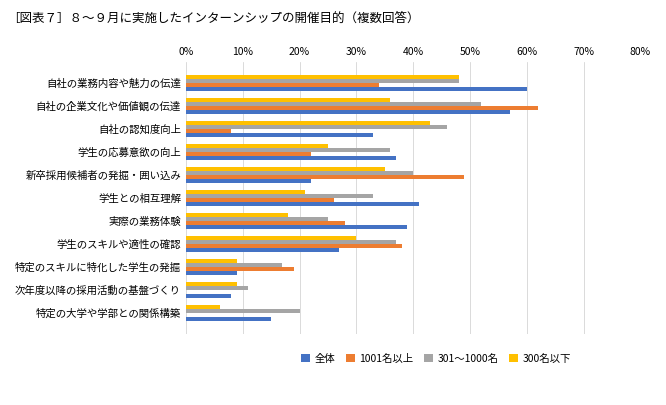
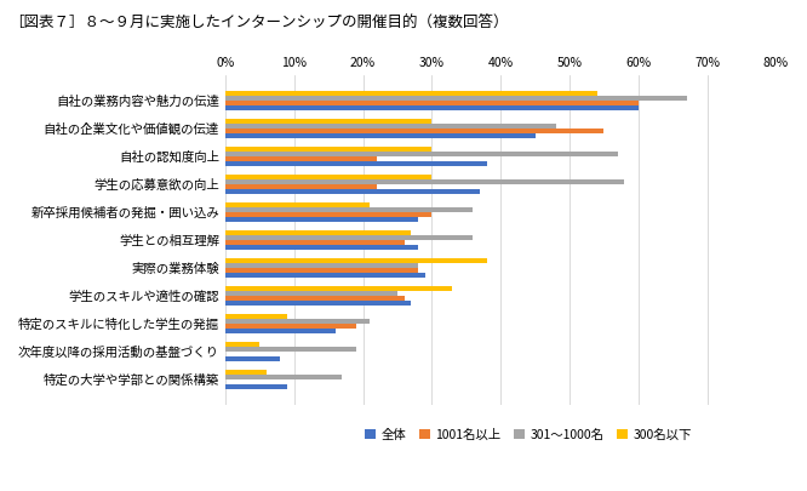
300名以下/自社の業務内容や魅力の伝達: 48% -> 54%
301〜1000名/自社の業務内容や魅力の伝達: 48% -> 67%
1001名以上/自社の業務内容や魅力の伝達: 34% -> 60%
300名以下/自社の企業文化や価値観の伝達: 36% -> 30%
301〜1000名/自社の企業文化や価値観の伝達: 52% -> 48%
1001名以上/自社の企業文化や価値観の伝達: 62% -> 55%
全体/自社の企業文化や価値観の伝達: 57% -> 45%
300名以下/自社の認知度向上: 43% -> 30%
301〜1000名/自社の認知度向上: 46% -> 57%
1001名以上/自社の認知度向上: 8% -> 22%
全体/自社の認知度向上: 33% -> 38%
300名以下/学生の応募意欲の向上: 25% -> 30%
301〜1000名/学生の応募意欲の向上: 36% -> 58%
300名以下/新卒採用候補者の発掘・囲い込み: 35% -> 21%
301〜1000名/新卒採用候補者の発掘・囲い込み: 40% -> 36%
1001名以上/新卒採用候補者の発掘・囲い込み: 49% -> 30%
全体/新卒採用候補者の発掘・囲い込み: 22% -> 28%
300名以下/学生との相互理解: 21% -> 27%
301〜1000名/学生との相互理解: 33% -> 36%
全体/学生との相互理解: 41% -> 28%
300名以下/実際の業務体験: 18% -> 38%
301〜1000名/実際の業務体験: 25% -> 28%
全体/実際の業務体験: 39% -> 29%
300名以下/学生のスキルや適性の確認: 30% -> 33%
301〜1000名/学生のスキルや適性の確認: 37% -> 25%
1001名以上/学生のスキルや適性の確認: 38% -> 26%
301〜1000名/特定のスキルに特化した学生の発掘: 17% -> 21%
全体/特定のスキルに特化した学生の発掘: 9% -> 16%
300名以下/次年度以降の採用活動の基盤づくり: 9% -> 5%
301〜1000名/次年度以降の採用活動の基盤づくり: 11% -> 19%
301〜1000名/特定の大学や学部との関係構築: 20% -> 17%
全体/特定の大学や学部との関係構築: 15% -> 9%
